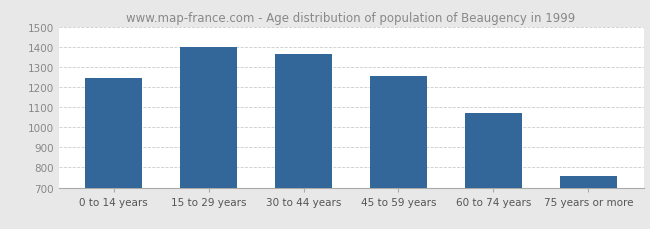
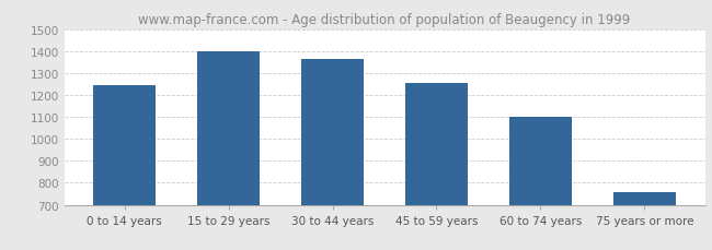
60 to 74 years: 1070 -> 1100
